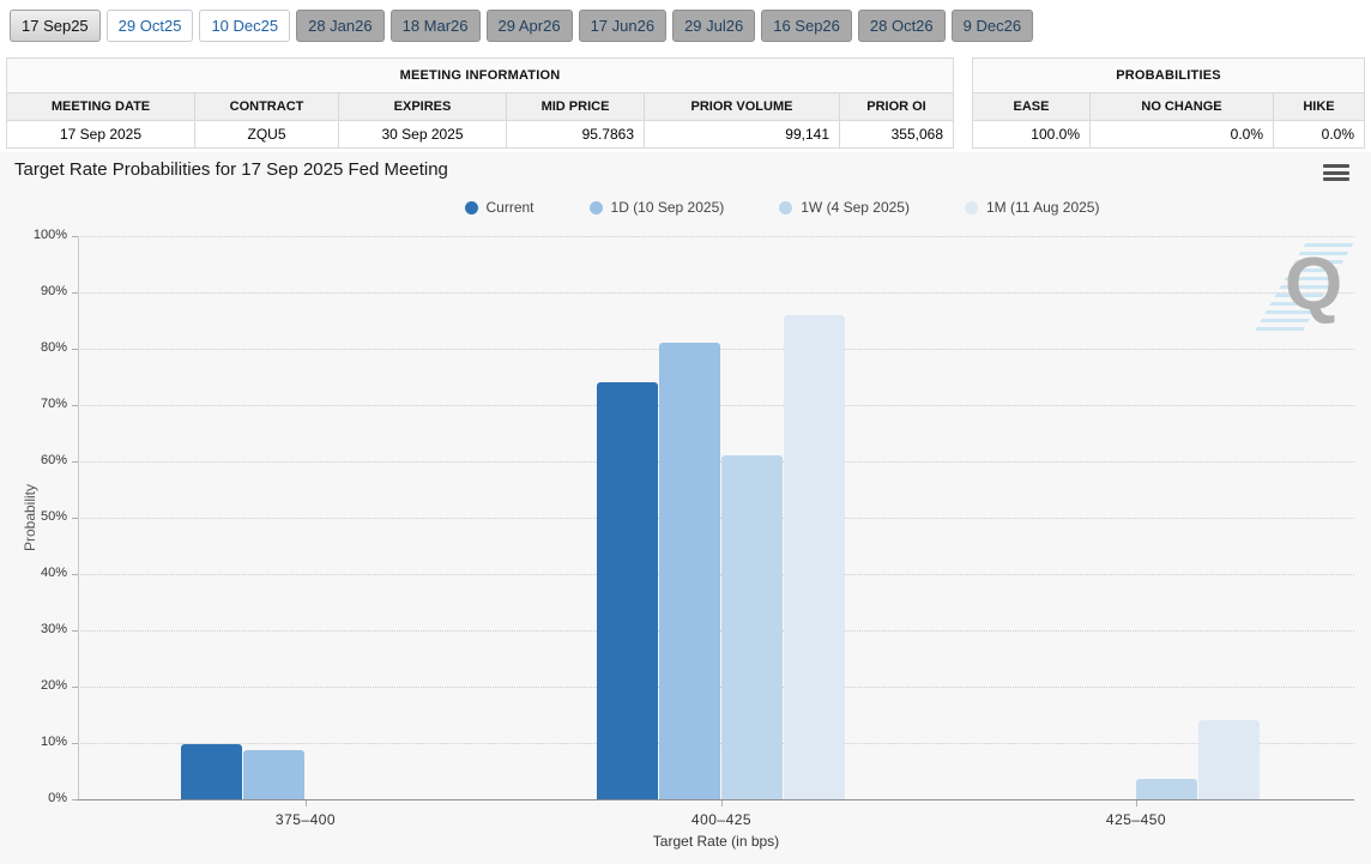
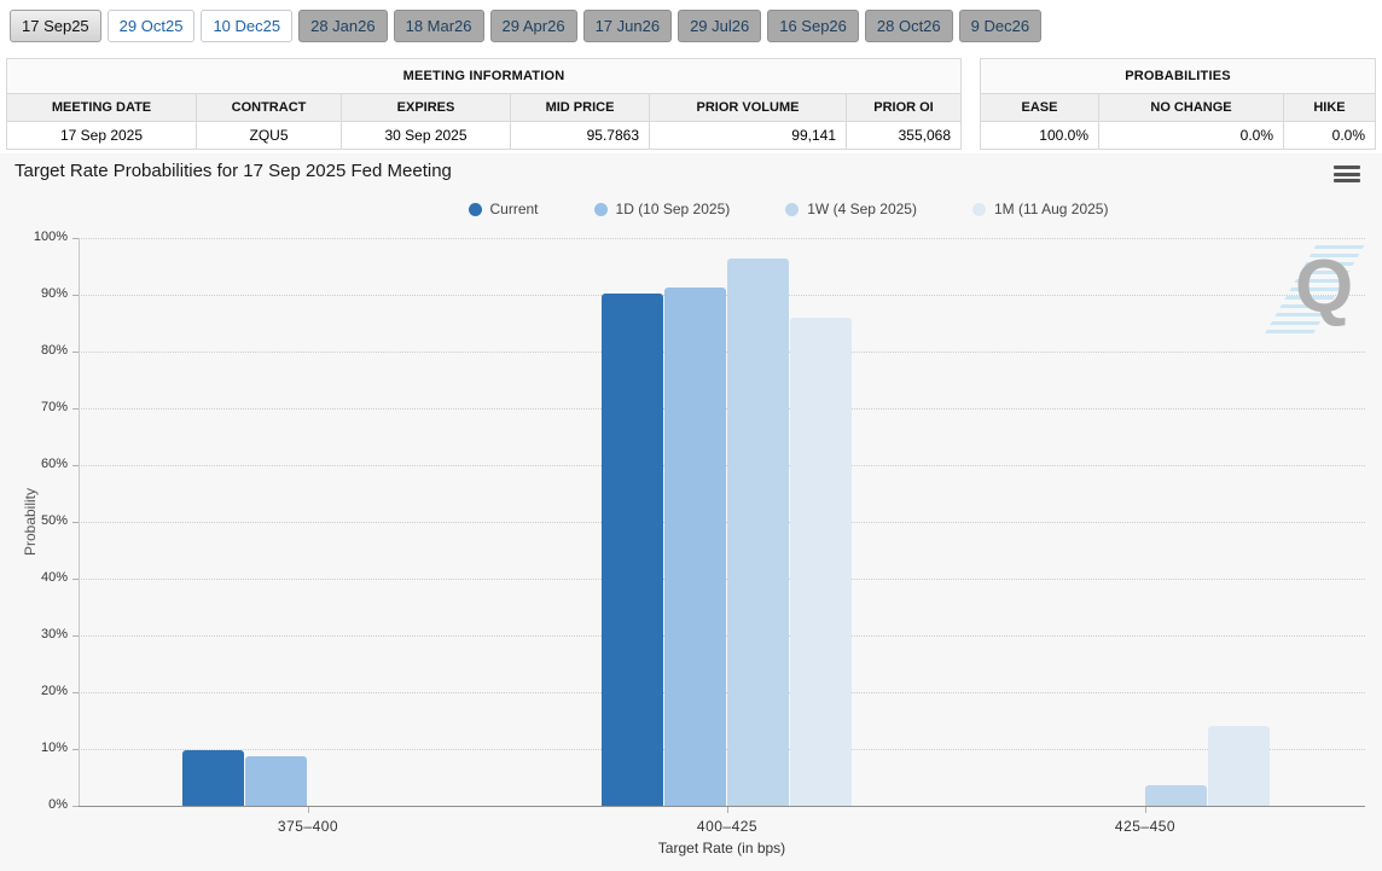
Current/400–425: 74% -> 90%
1D (10 Sep 2025)/400–425: 81% -> 91%
1W (4 Sep 2025)/400–425: 61% -> 96%
